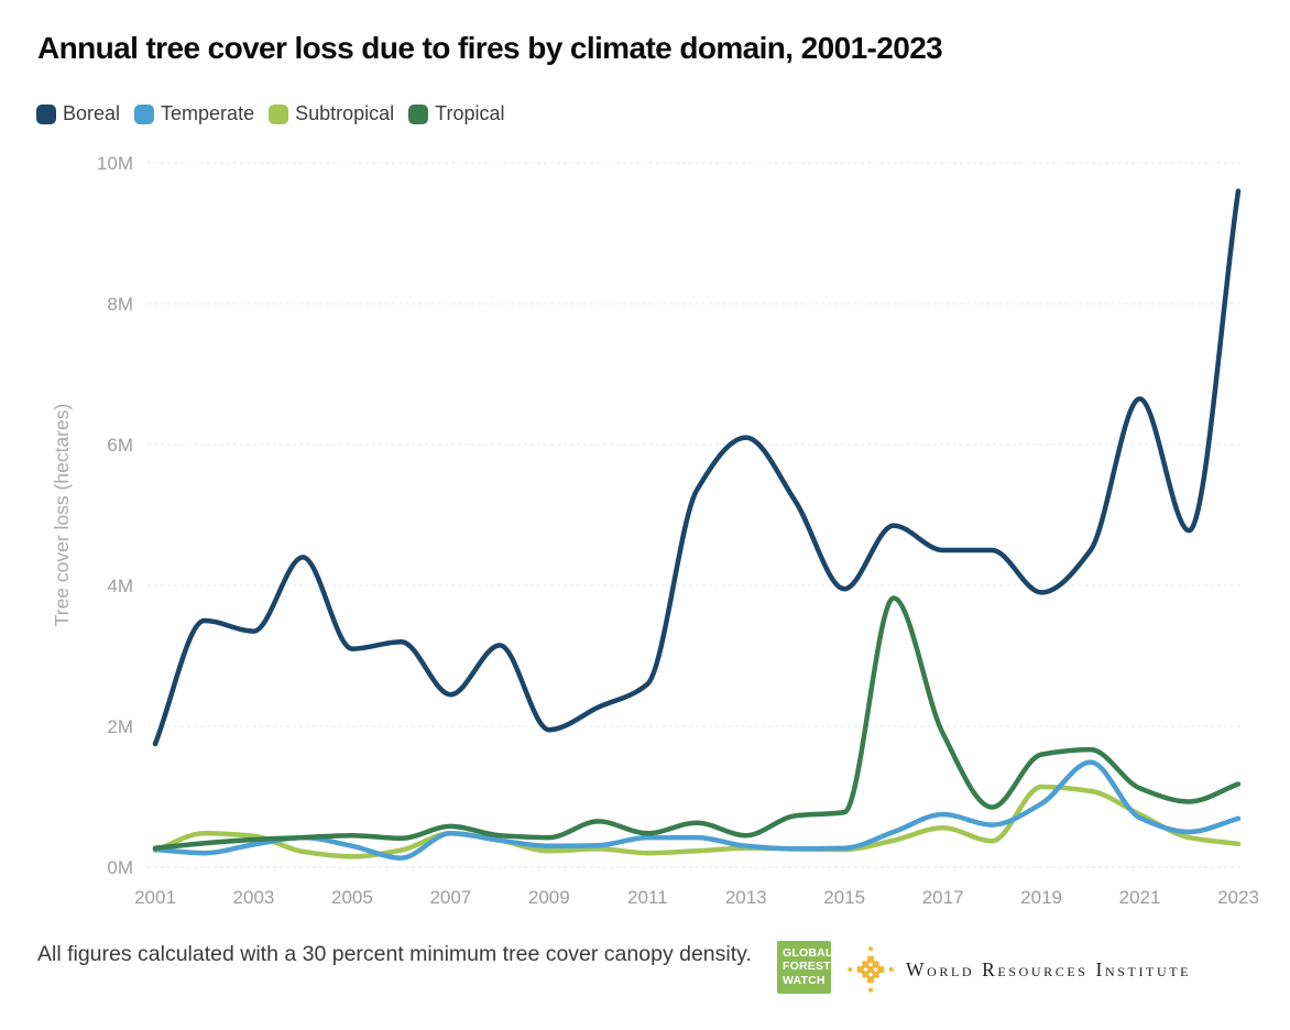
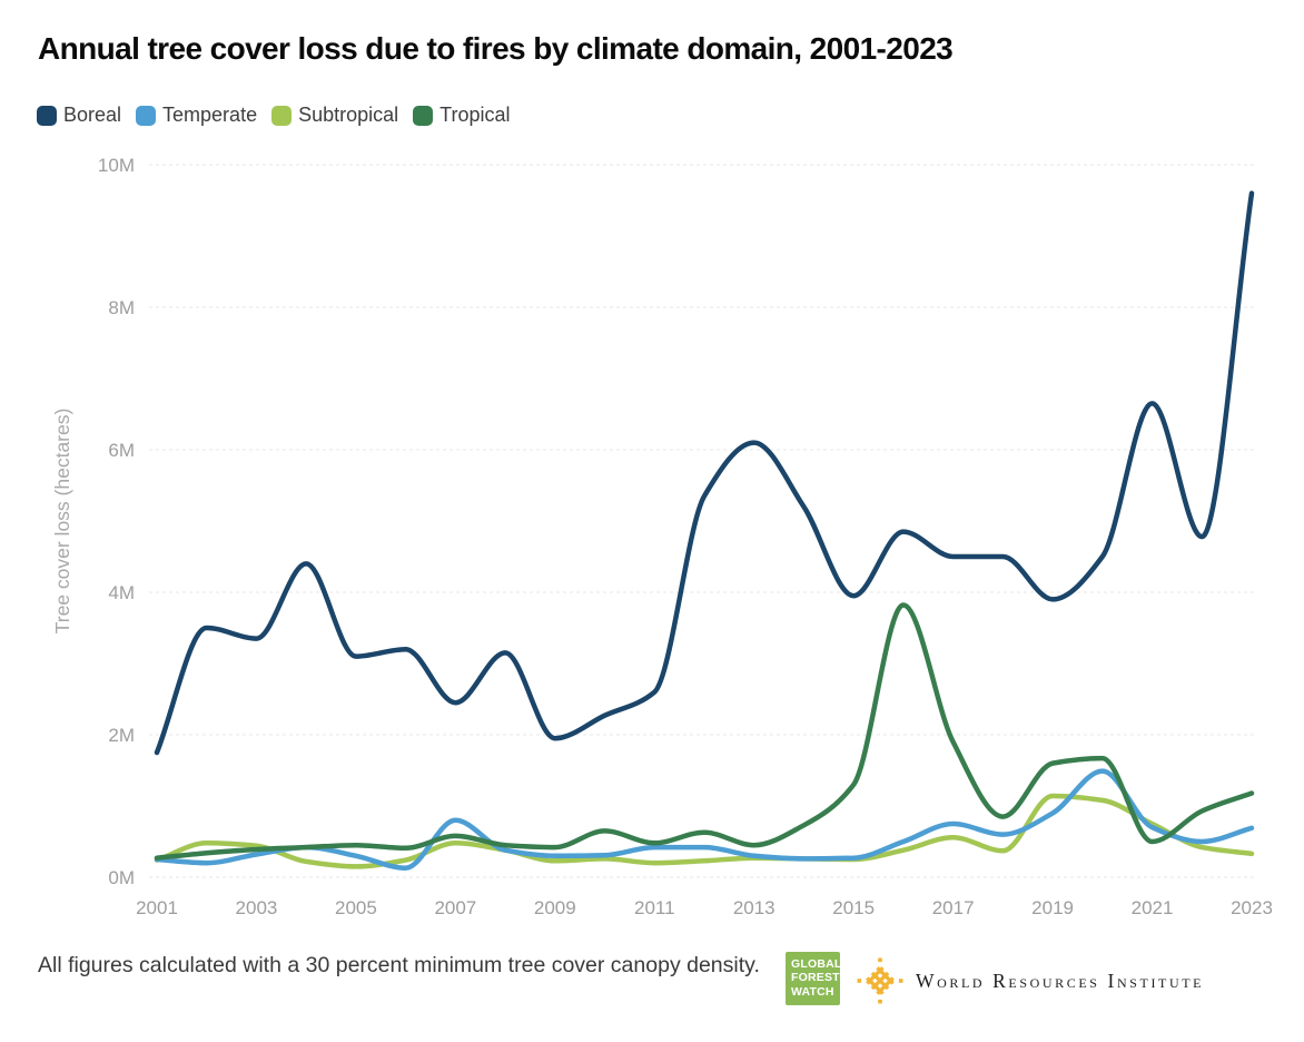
Temperate/2007: 0.5M -> 0.8M
Tropical/2015: 0.8M -> 1.3M
Tropical/2021: 1.1M -> 0.5M
